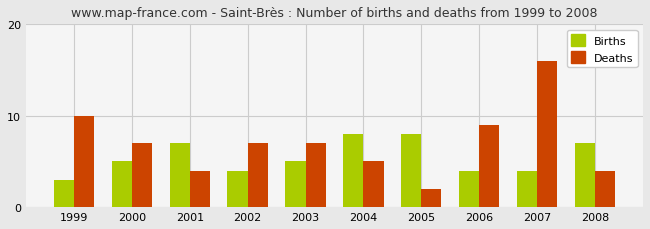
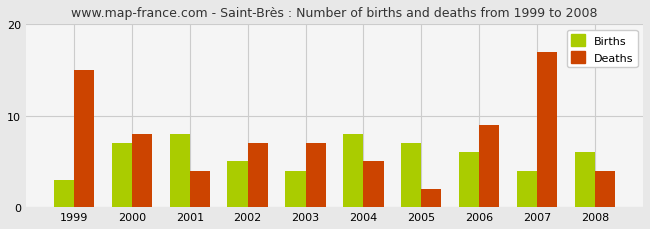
Deaths/1999: 10 -> 15
Births/2000: 5 -> 7
Deaths/2000: 7 -> 8
Births/2001: 7 -> 8
Births/2002: 4 -> 5
Births/2003: 5 -> 4
Births/2005: 8 -> 7
Births/2006: 4 -> 6
Deaths/2007: 16 -> 17
Births/2008: 7 -> 6
